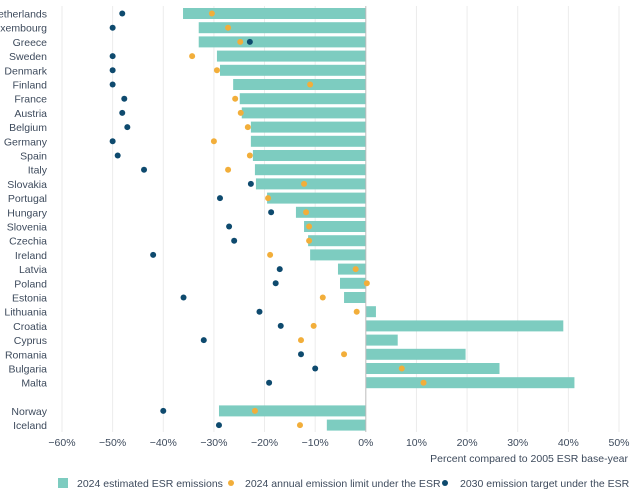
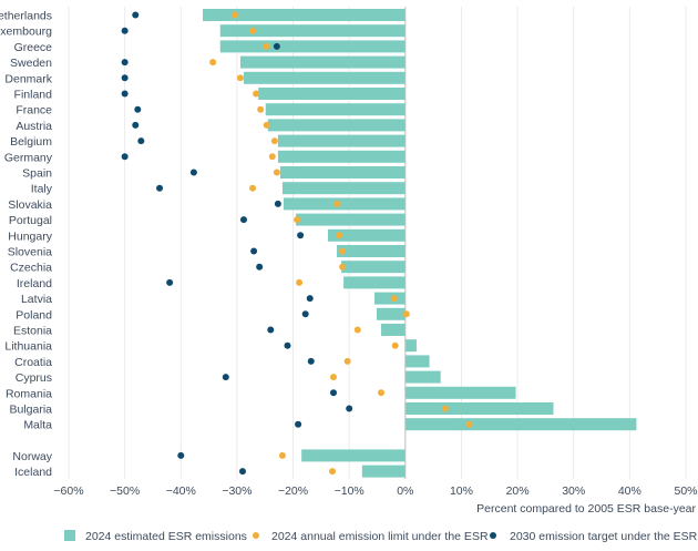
2024 annual emission limit under the ESR/Finland: -11% -> -27%
2024 annual emission limit under the ESR/Germany: -30% -> -24%
2030 emission target under the ESR/Spain: -49% -> -38%
2030 emission target under the ESR/Estonia: -36% -> -24%
2024 estimated ESR emissions/Croatia: 39% -> 4%
2024 estimated ESR emissions/Norway: -29% -> -18%
